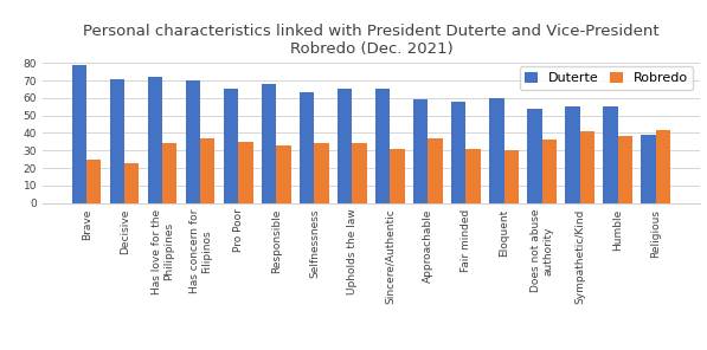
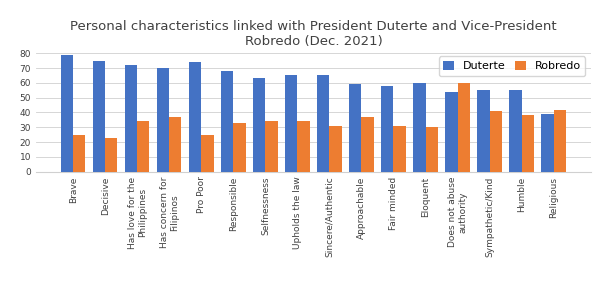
Duterte/Decisive: 71 -> 75
Duterte/Pro Poor: 65 -> 74
Robredo/Pro Poor: 35 -> 25
Robredo/Does not abuse authority: 36 -> 60
